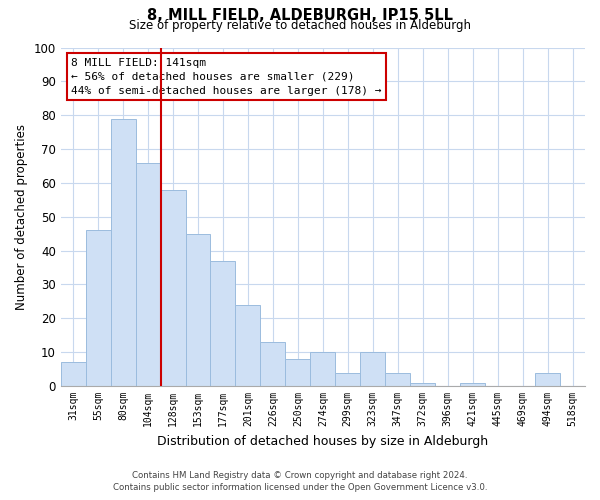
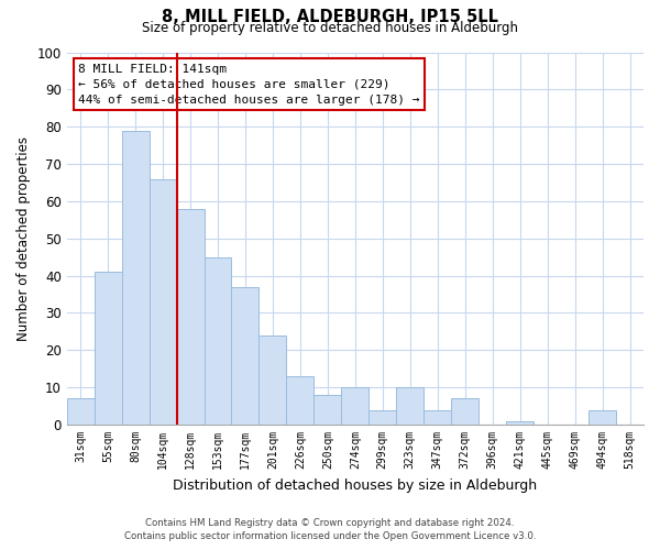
55sqm: 46 -> 41
372sqm: 1 -> 7
